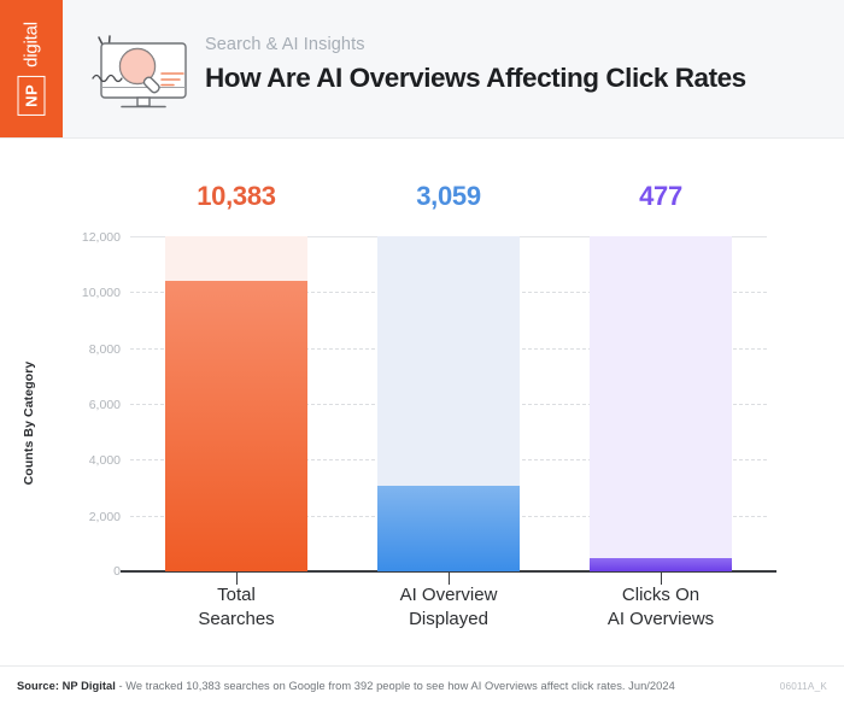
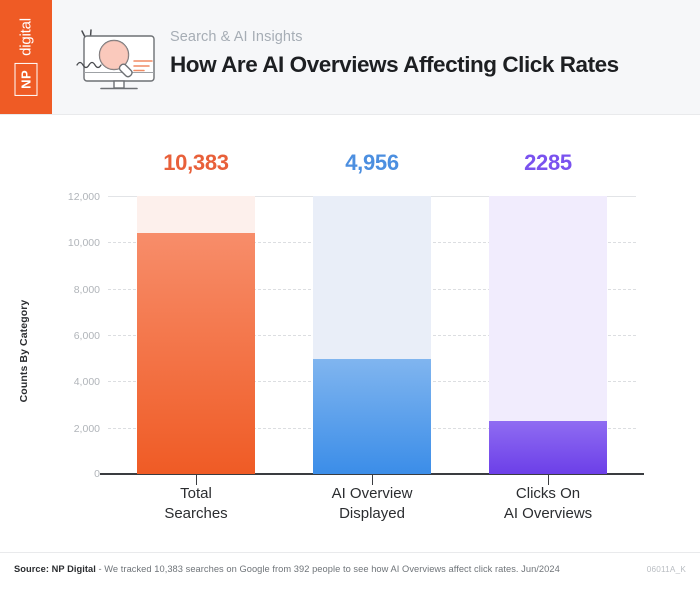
AI Overview Displayed: 3,059 -> 4,956
Clicks On AI Overviews: 477 -> 2285
